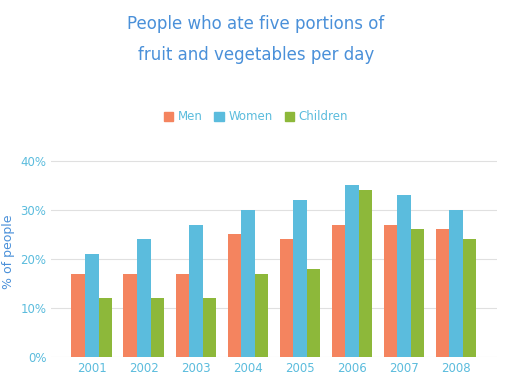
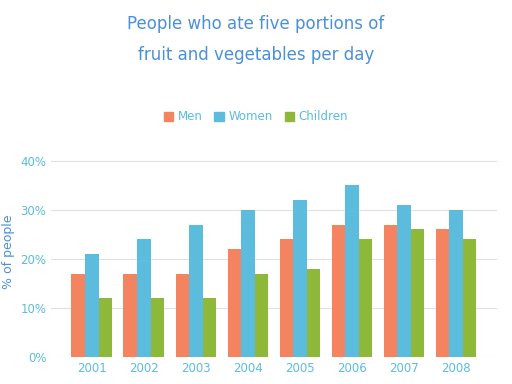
Men/2004: 25% -> 22%
Children/2006: 34% -> 24%
Women/2007: 33% -> 31%
